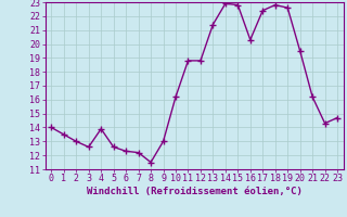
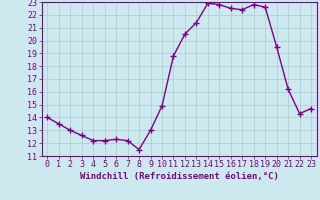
4: 13.9 -> 12.2
5: 12.6 -> 12.2
10: 16.2 -> 14.9
12: 18.8 -> 20.5
16: 20.3 -> 22.5
